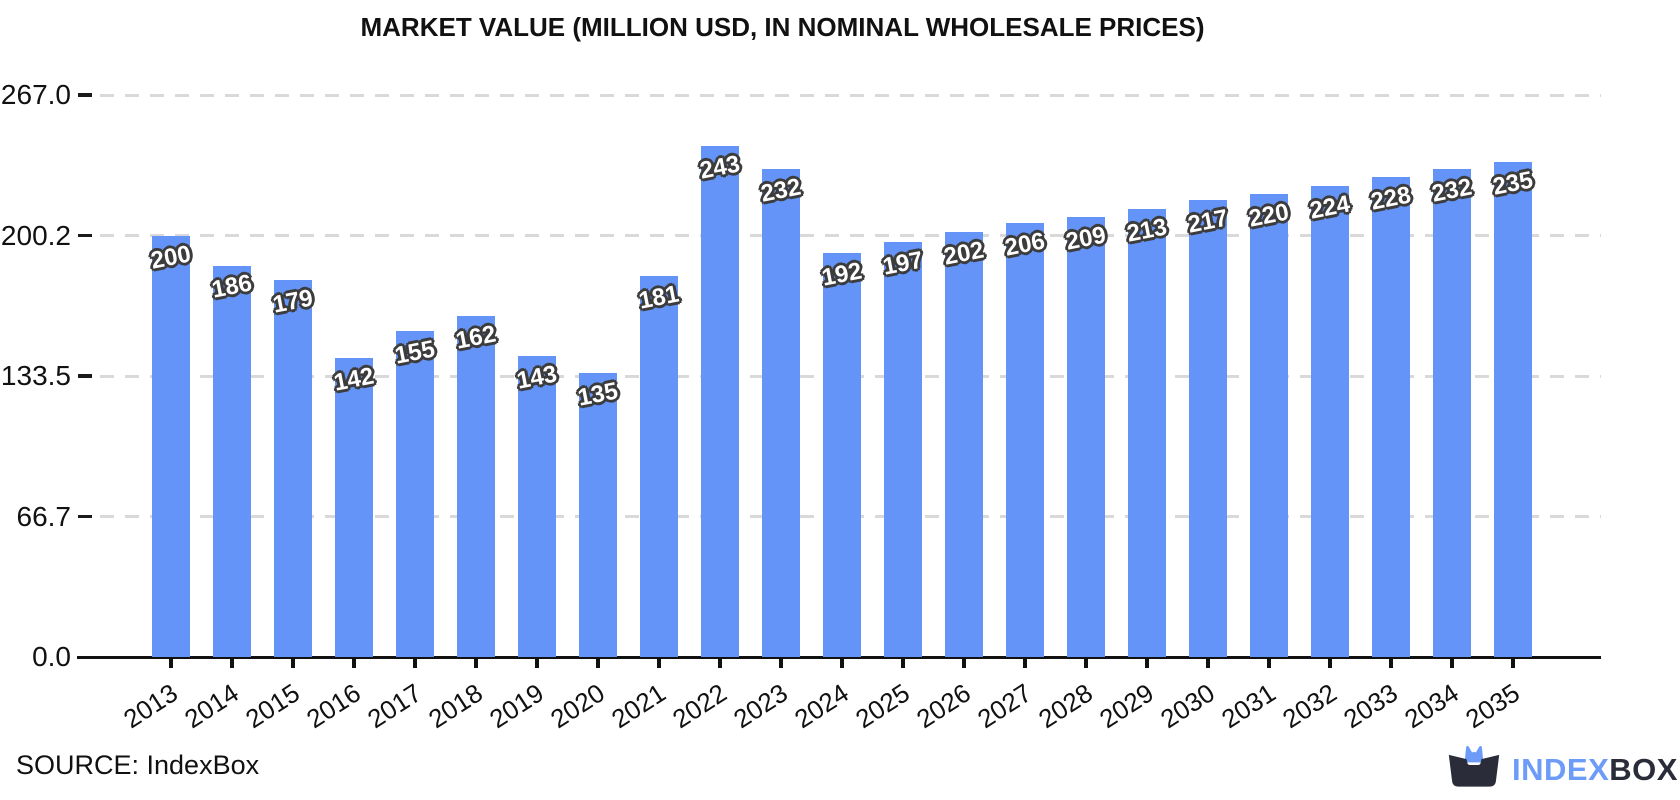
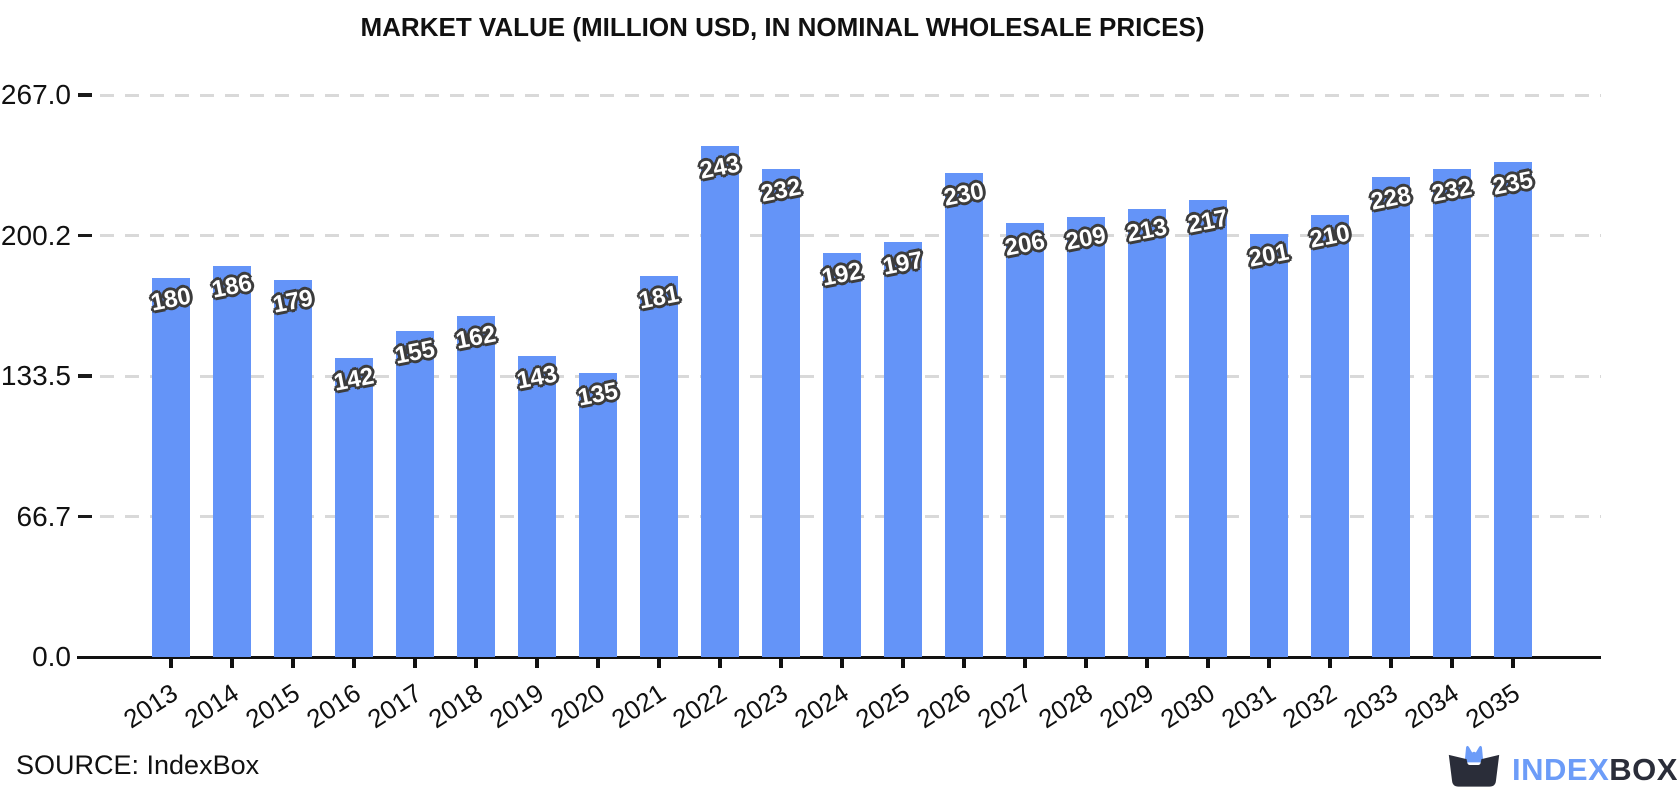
2013: 200 -> 180
2026: 202 -> 230
2031: 220 -> 201
2032: 224 -> 210
